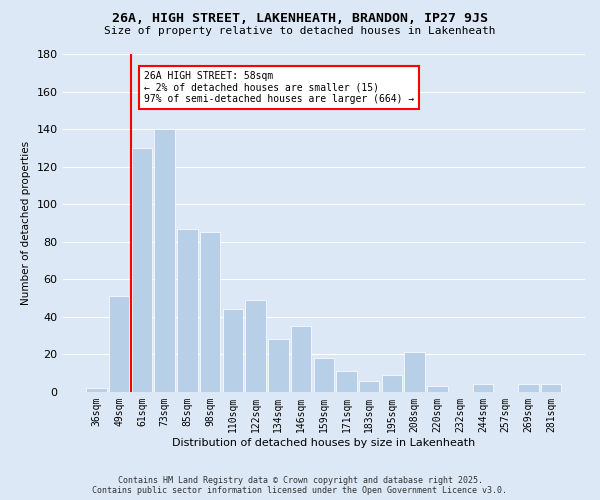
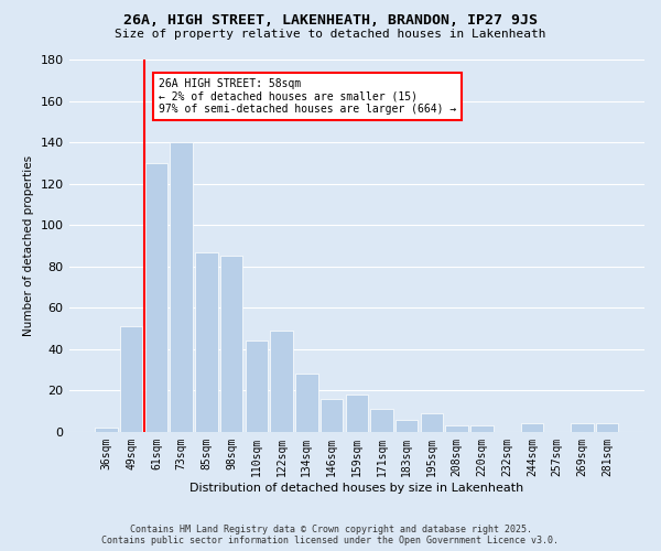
146sqm: 35 -> 16
208sqm: 21 -> 3
